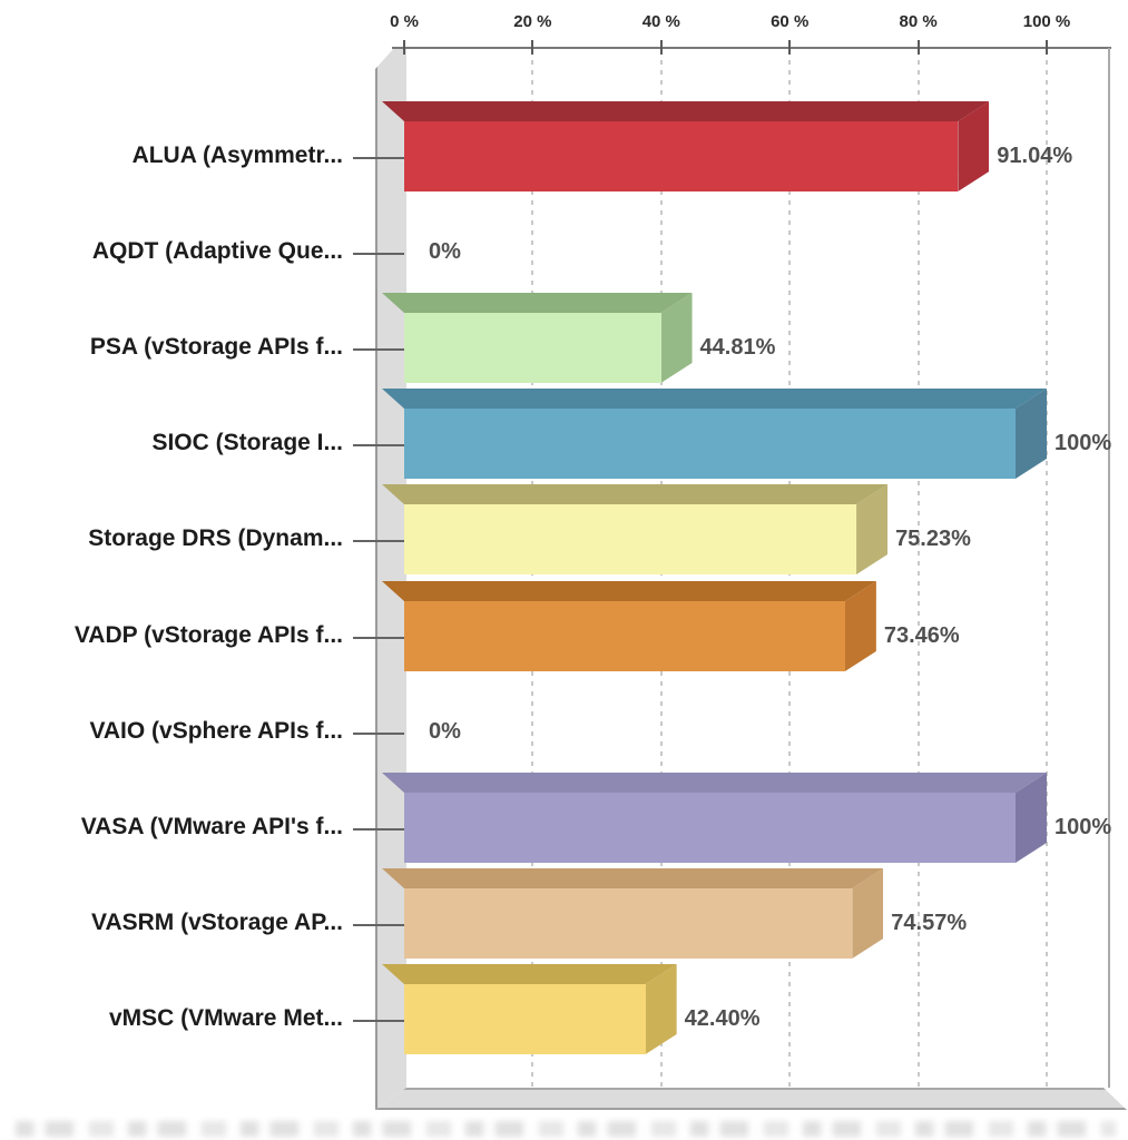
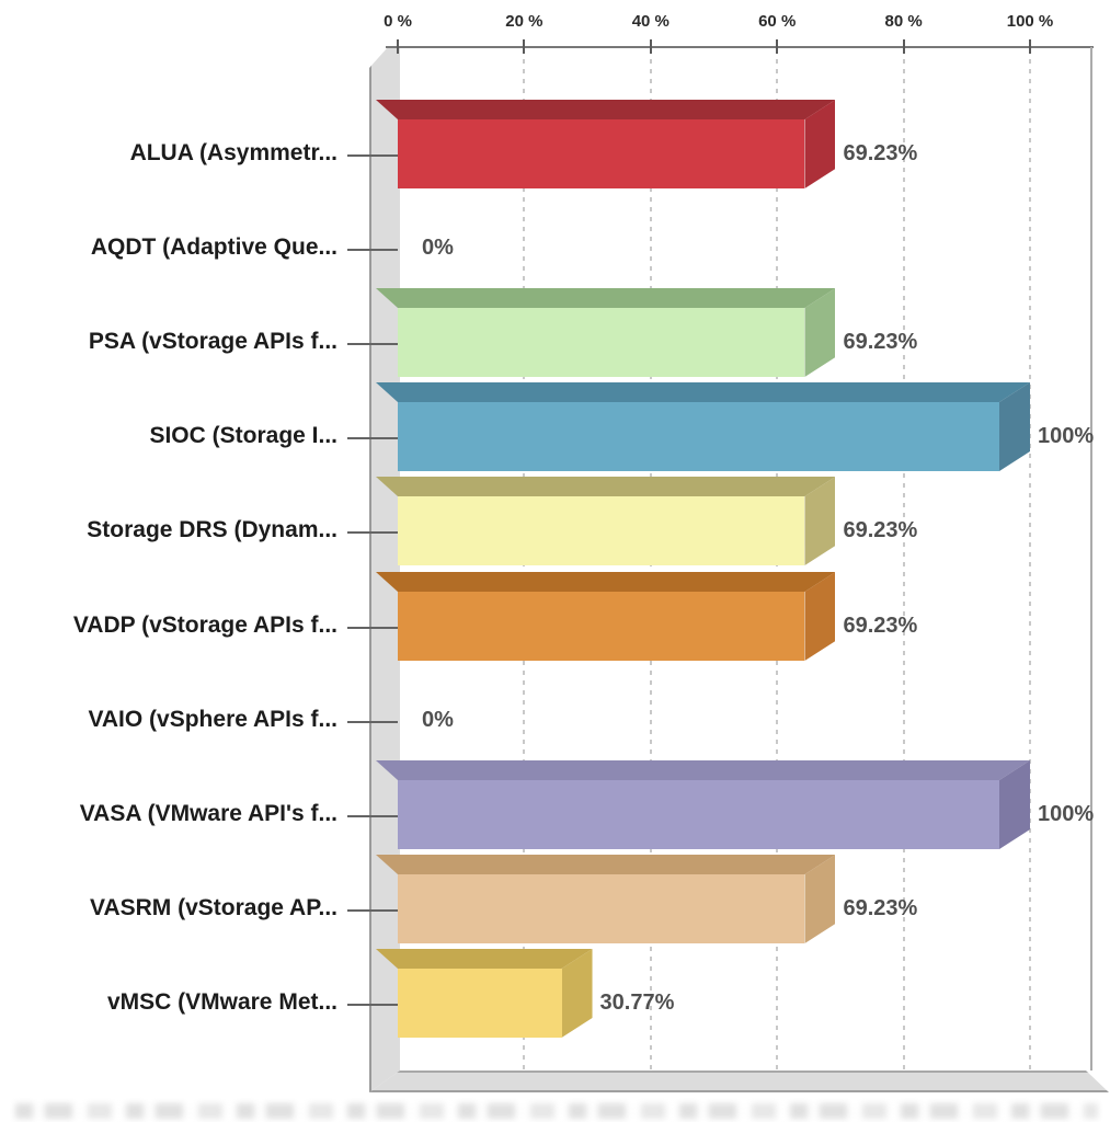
ALUA (Asymmetr...: 91.04% -> 69.23%
PSA (vStorage APIs f...: 44.81% -> 69.23%
Storage DRS (Dynam...: 75.23% -> 69.23%
VADP (vStorage APIs f...: 73.46% -> 69.23%
VASRM (vStorage AP...: 74.57% -> 69.23%
vMSC (VMware Met...: 42.40% -> 30.77%
